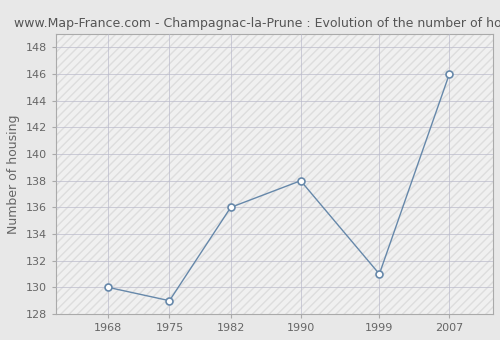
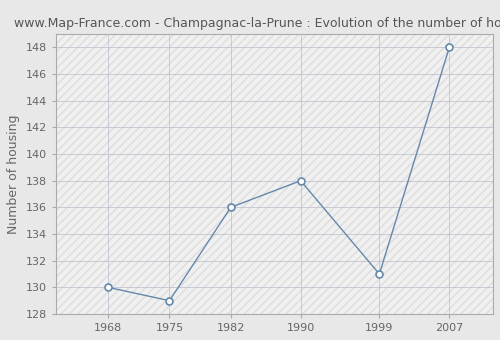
2007: 146 -> 148
